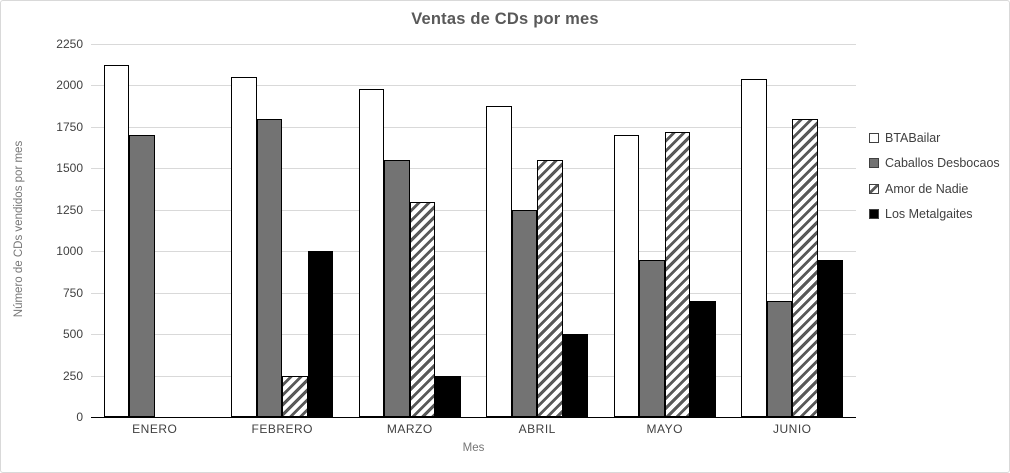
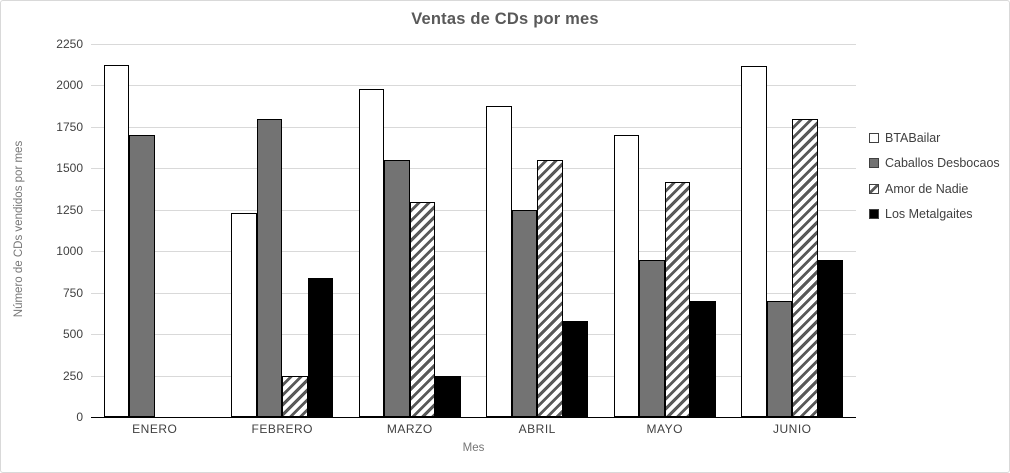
BTABailar/FEBRERO: 2050 -> 1230
Los Metalgaites/FEBRERO: 1000 -> 840
Los Metalgaites/ABRIL: 500 -> 580
Amor de Nadie/MAYO: 1720 -> 1420
BTABailar/JUNIO: 2040 -> 2120
